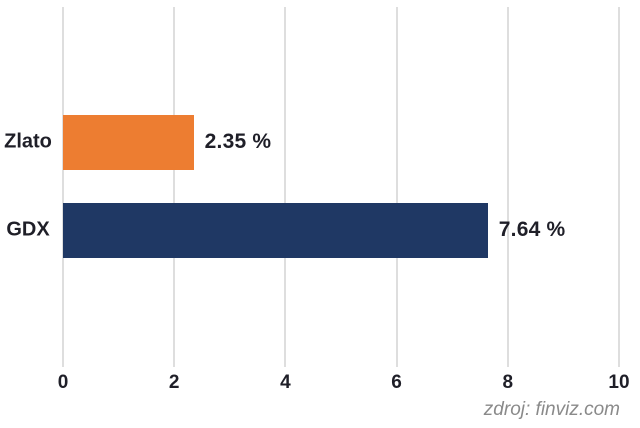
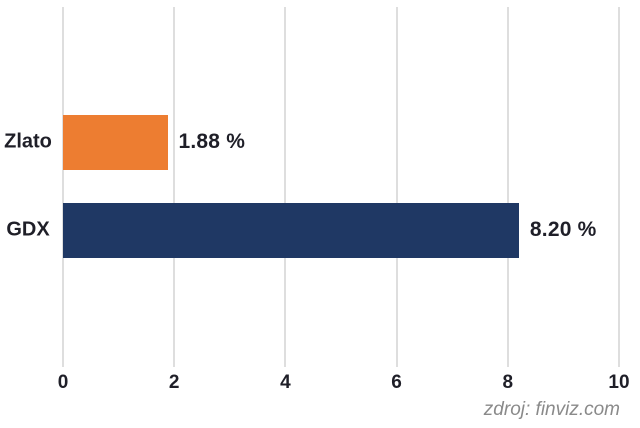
Zlato: 2.35 -> 1.88
GDX: 7.64 -> 8.20
